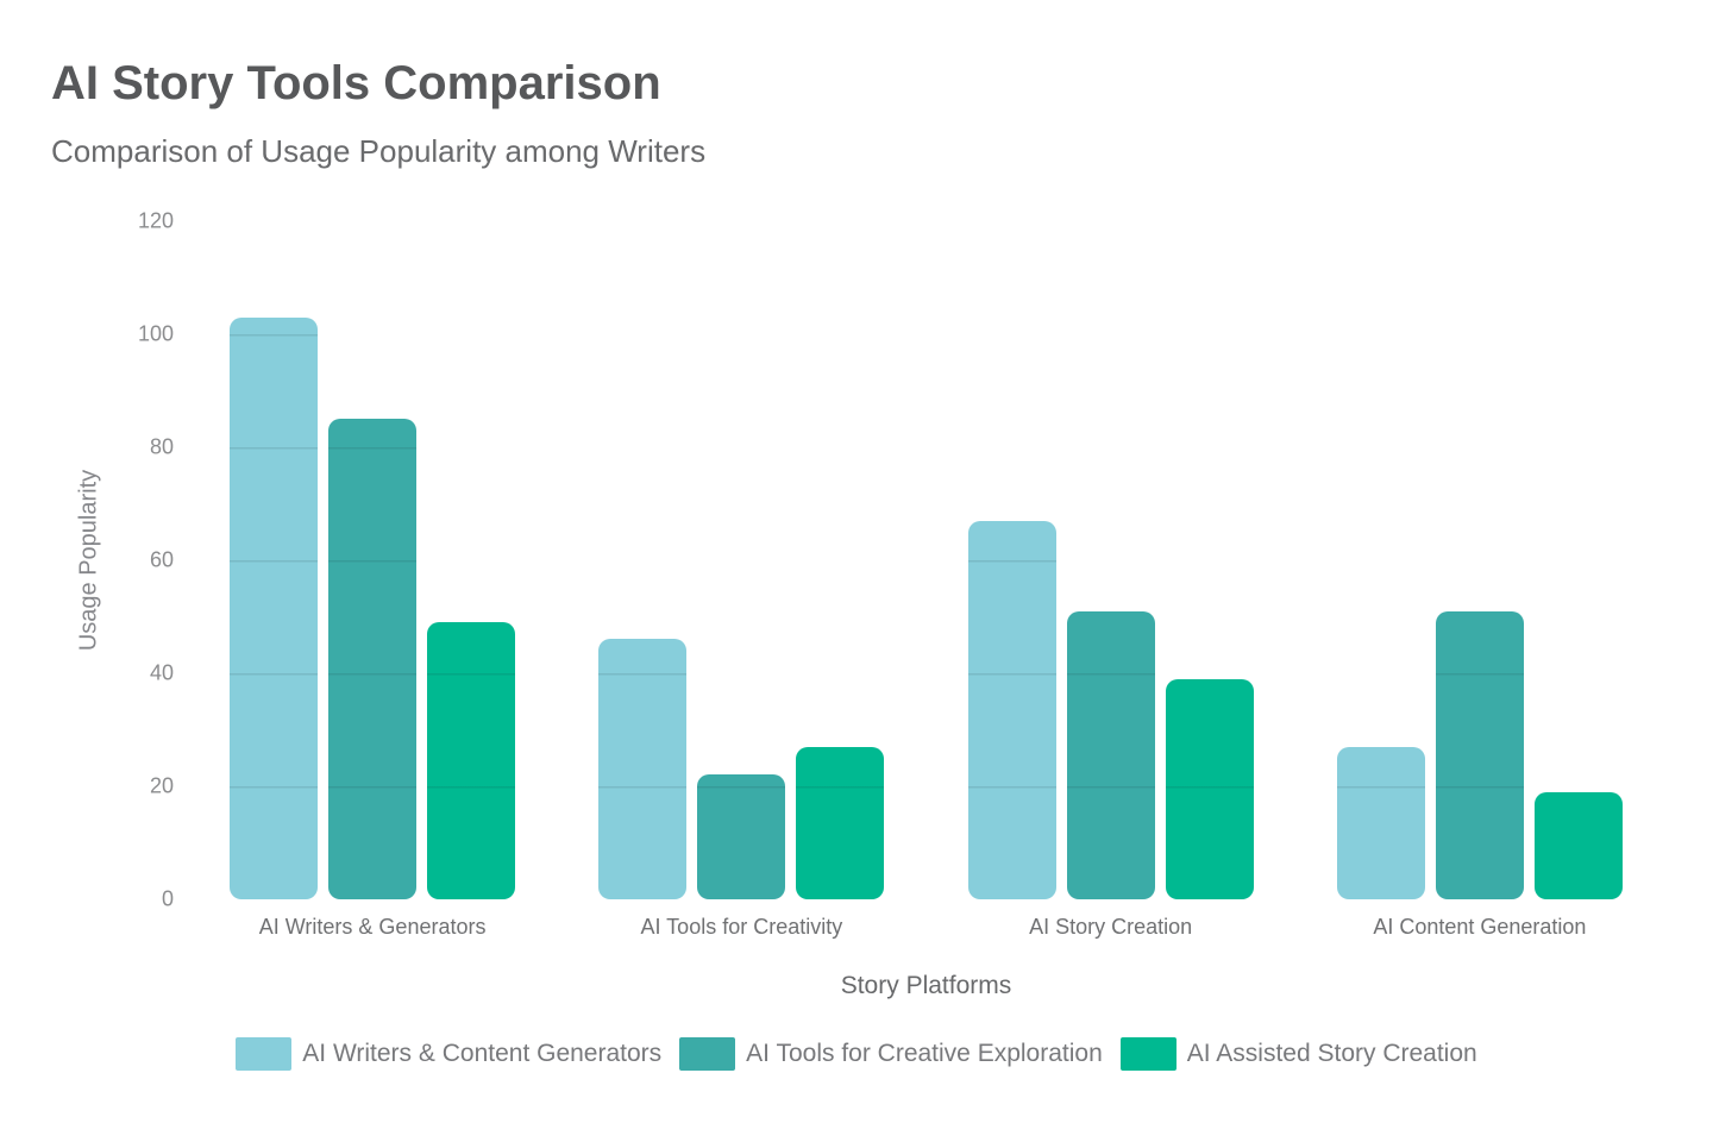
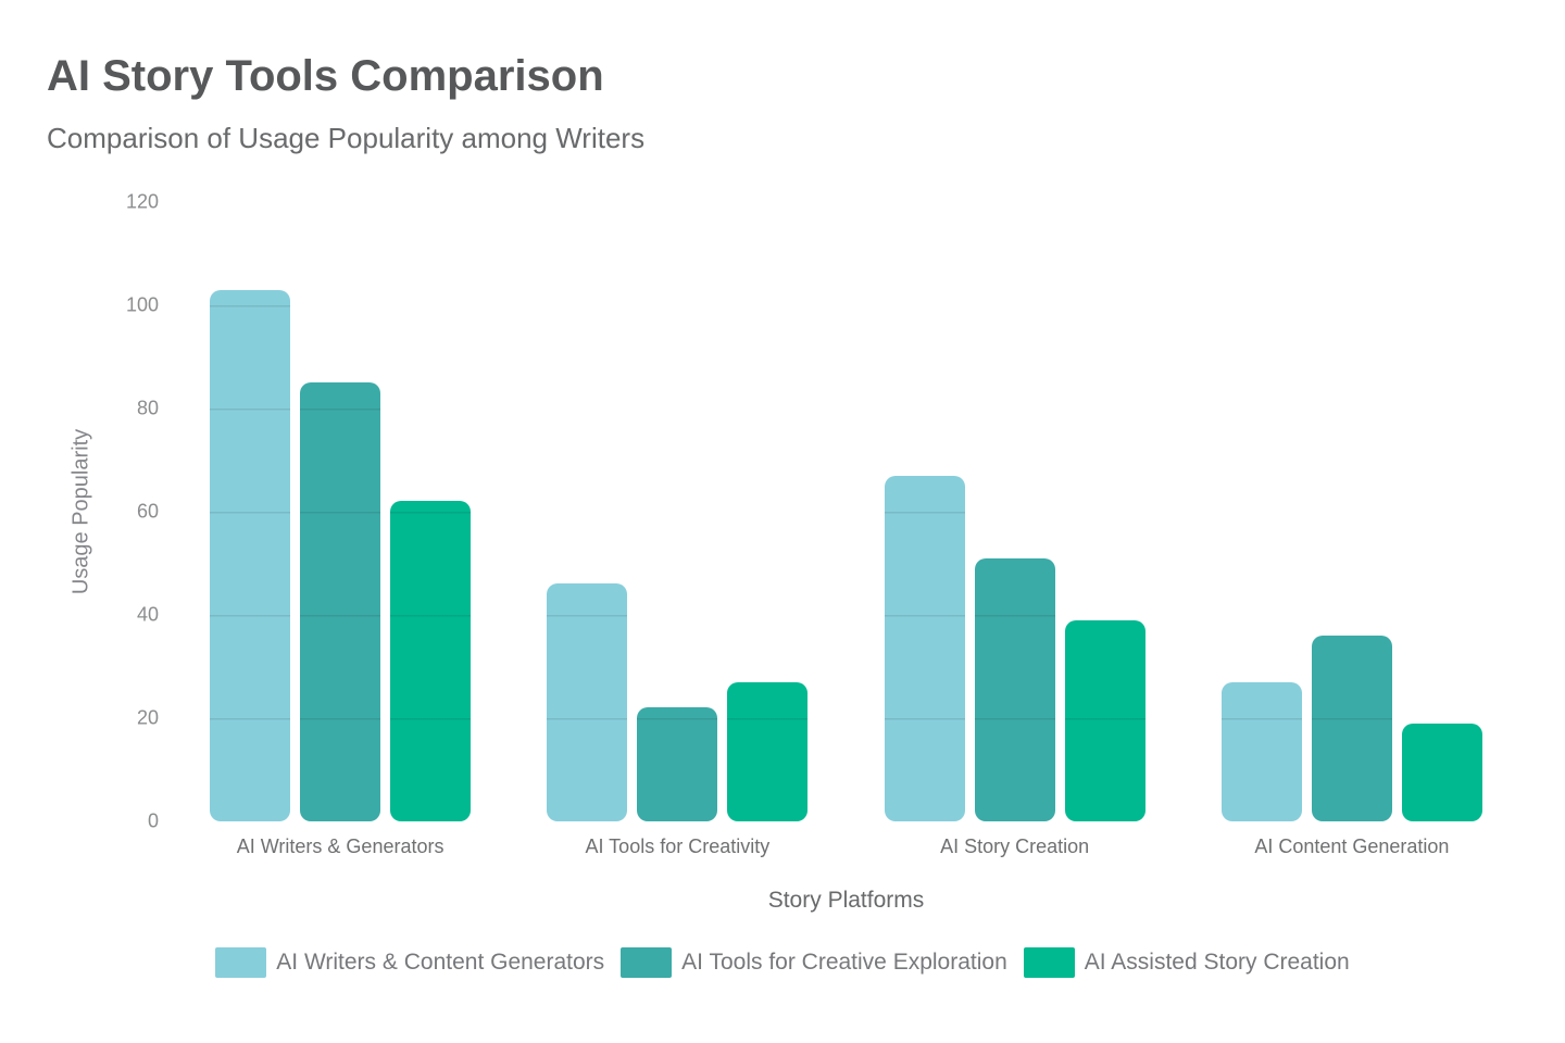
AI Assisted Story Creation/AI Writers & Generators: 49 -> 62
AI Tools for Creative Exploration/AI Content Generation: 51 -> 36
